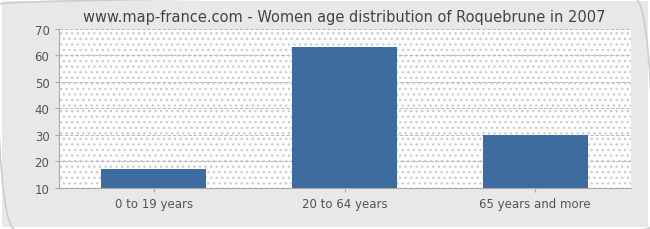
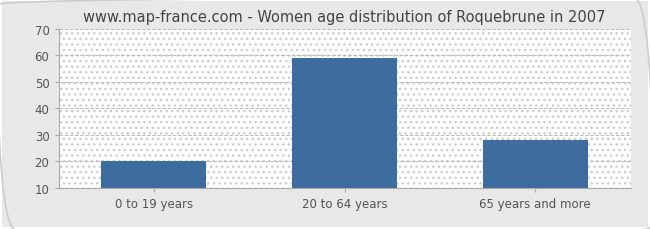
0 to 19 years: 17 -> 20
20 to 64 years: 63 -> 59
65 years and more: 30 -> 28
